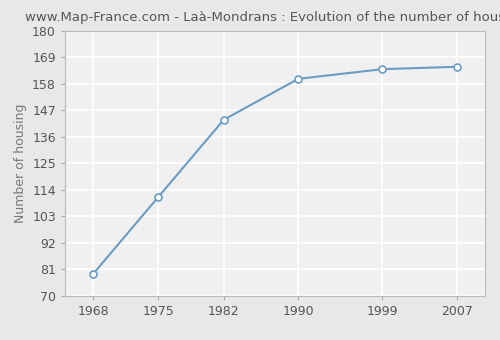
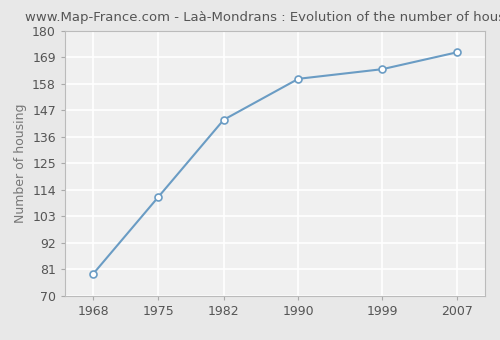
2007: 165 -> 171
